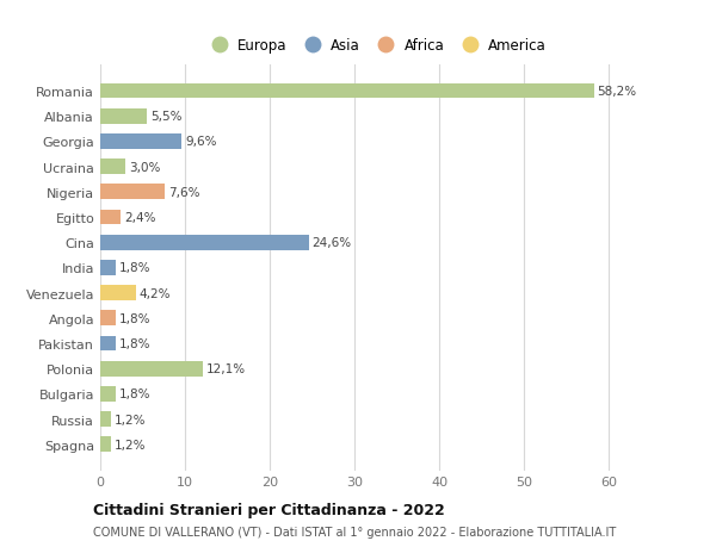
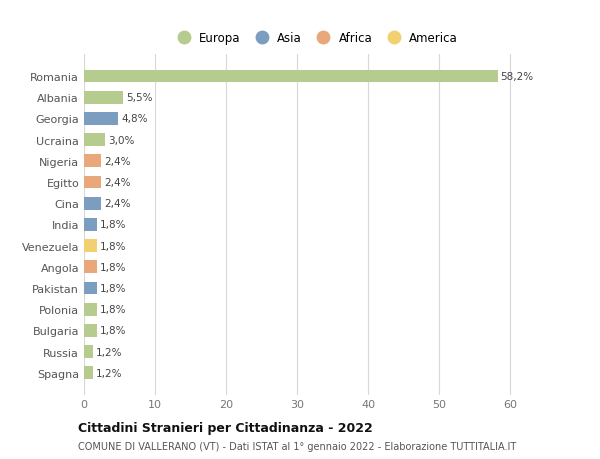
Georgia: 9,6% -> 4,8%
Nigeria: 7,6% -> 2,4%
Cina: 24,6% -> 2,4%
Venezuela: 4,2% -> 1,8%
Polonia: 12,1% -> 1,8%
